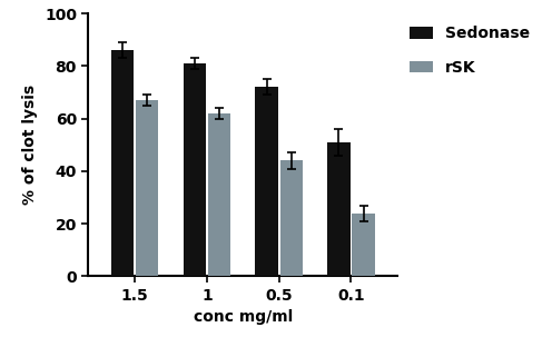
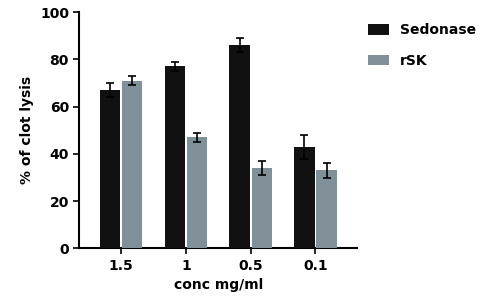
Sedonase/1.5: 86 -> 67
rSK/1.5: 67 -> 71
Sedonase/1: 81 -> 77
rSK/1: 62 -> 47
Sedonase/0.5: 72 -> 86
rSK/0.5: 44 -> 34
Sedonase/0.1: 51 -> 43
rSK/0.1: 24 -> 33
